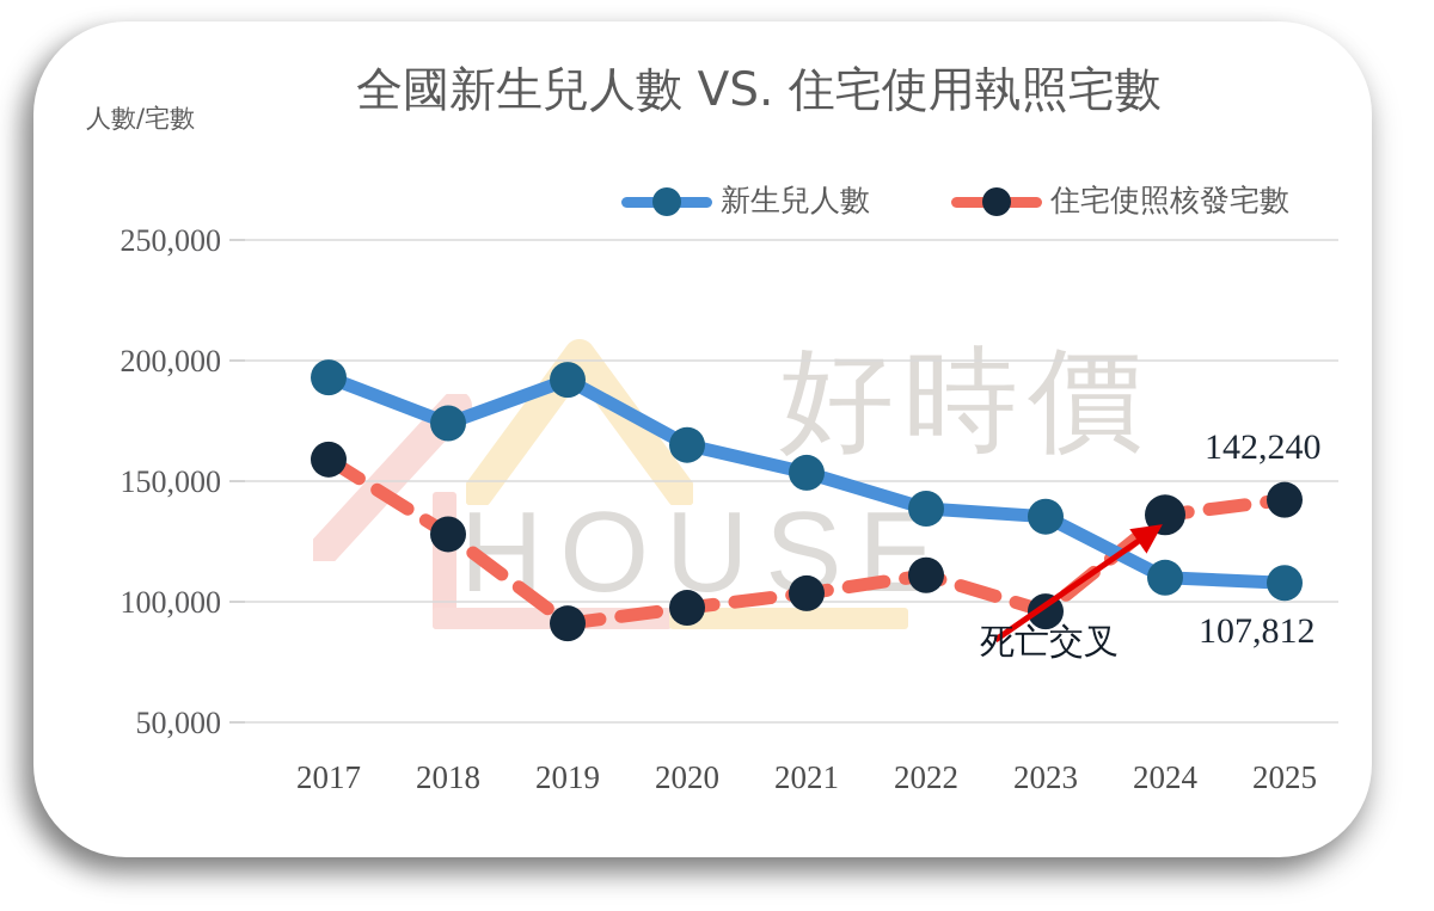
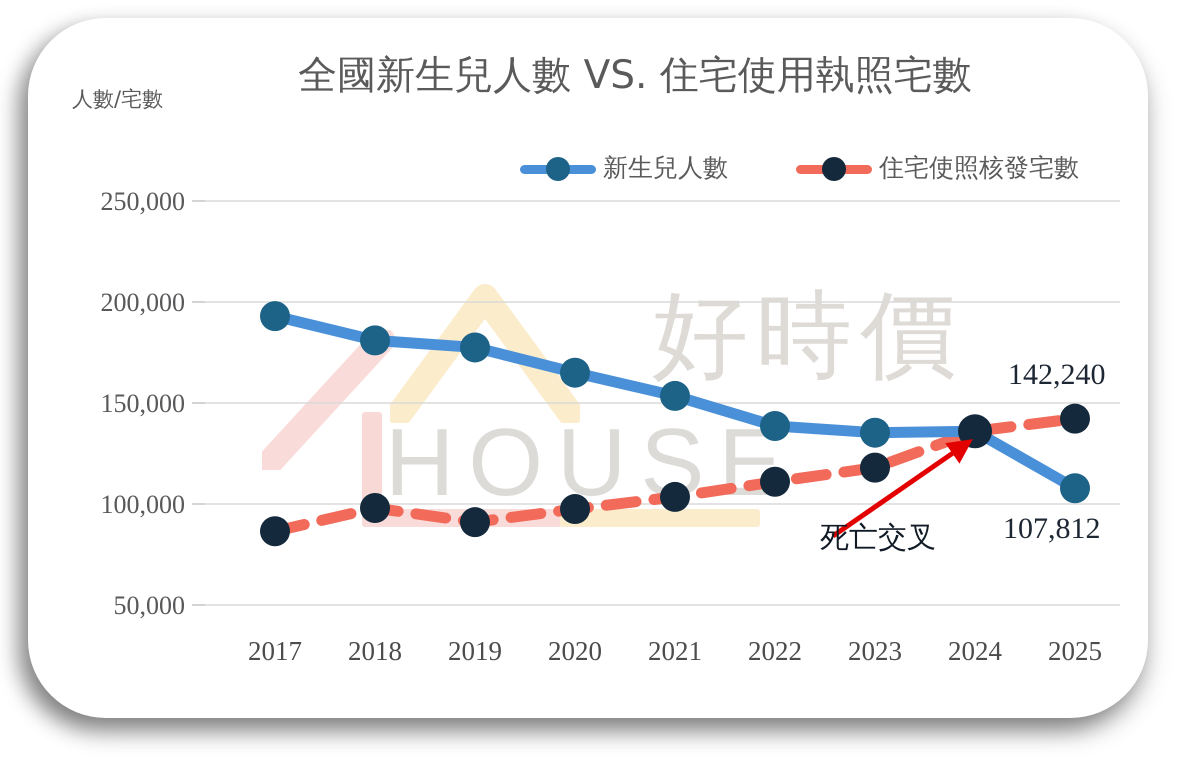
住宅使照核發宅數/2017: 159000 -> 86000
新生兒人數/2018: 174000 -> 181000
住宅使照核發宅數/2018: 128000 -> 98000
新生兒人數/2019: 192000 -> 178000
住宅使照核發宅數/2023: 96000 -> 118000
新生兒人數/2024: 110000 -> 136000
